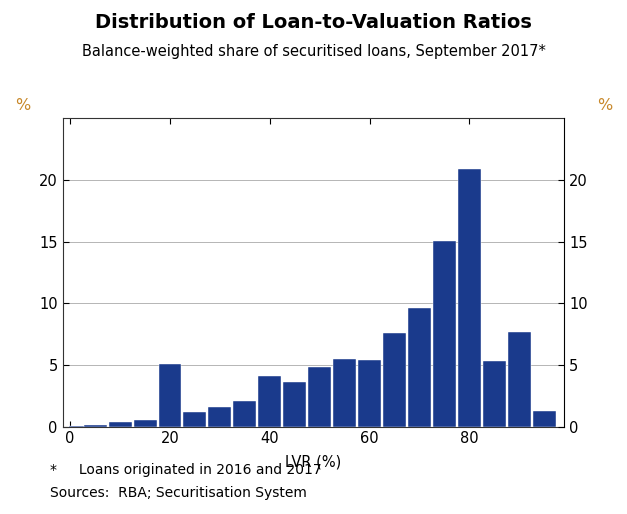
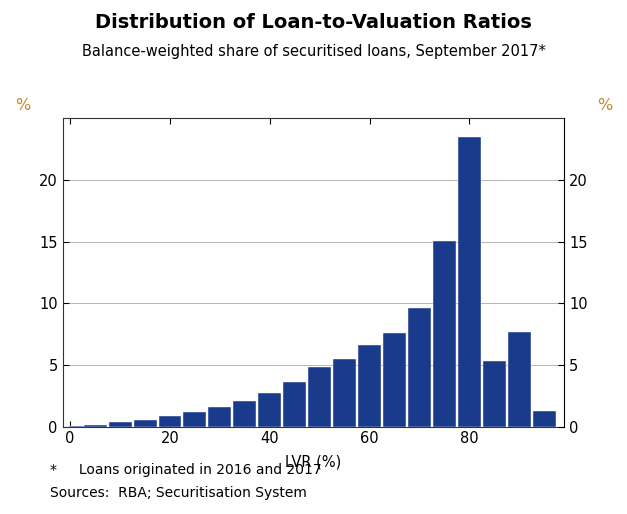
20: 5.1 -> 0.8
40: 4.1 -> 2.8
60: 5.4 -> 6.7
80: 20.9 -> 23.5
